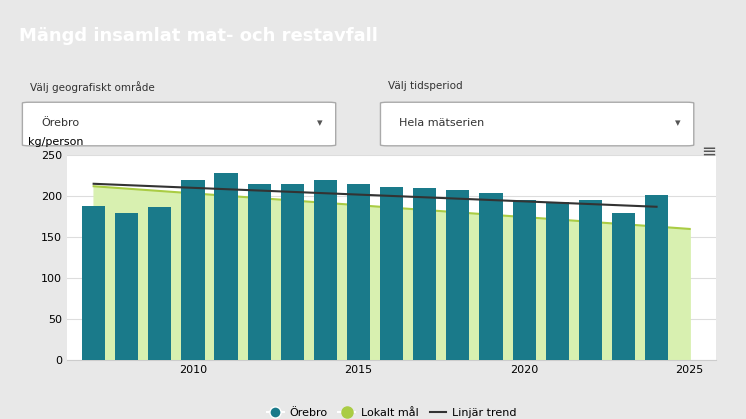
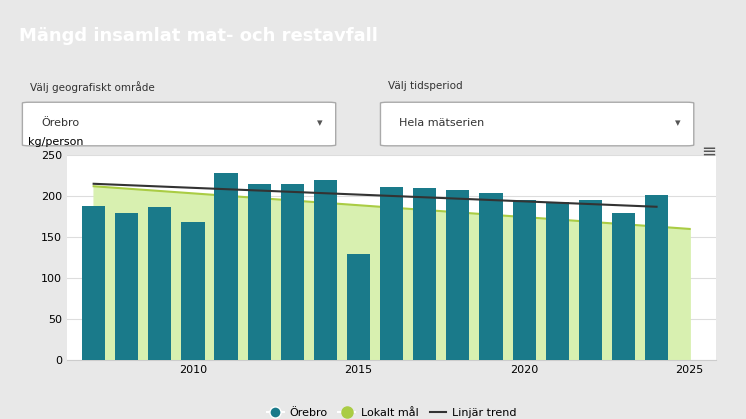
2010: 220 -> 168
2015: 215 -> 130
